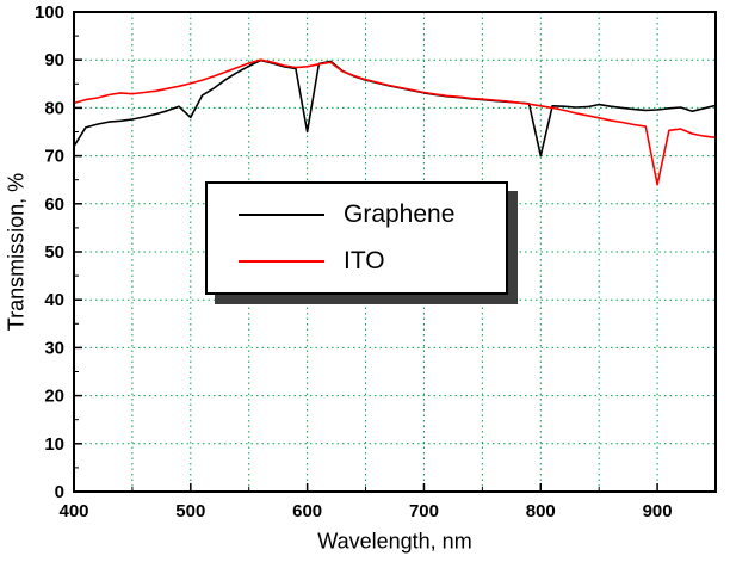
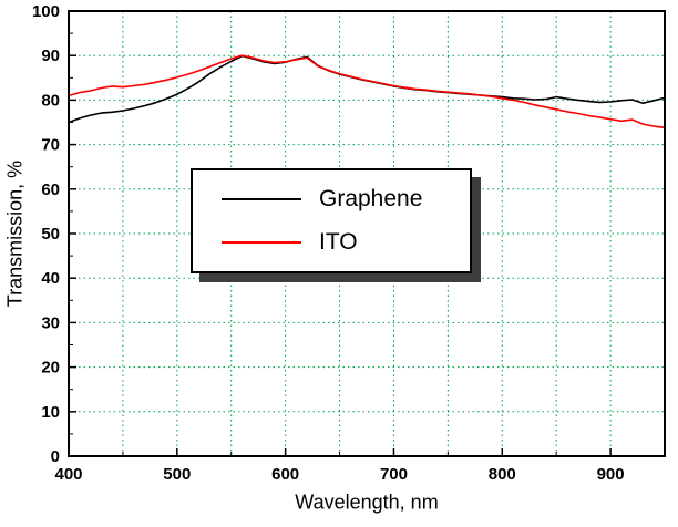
Graphene/400: 72 -> 75
Graphene/500: 78 -> 81
Graphene/600: 75 -> 88
Graphene/800: 70 -> 81
ITO/900: 64 -> 76
